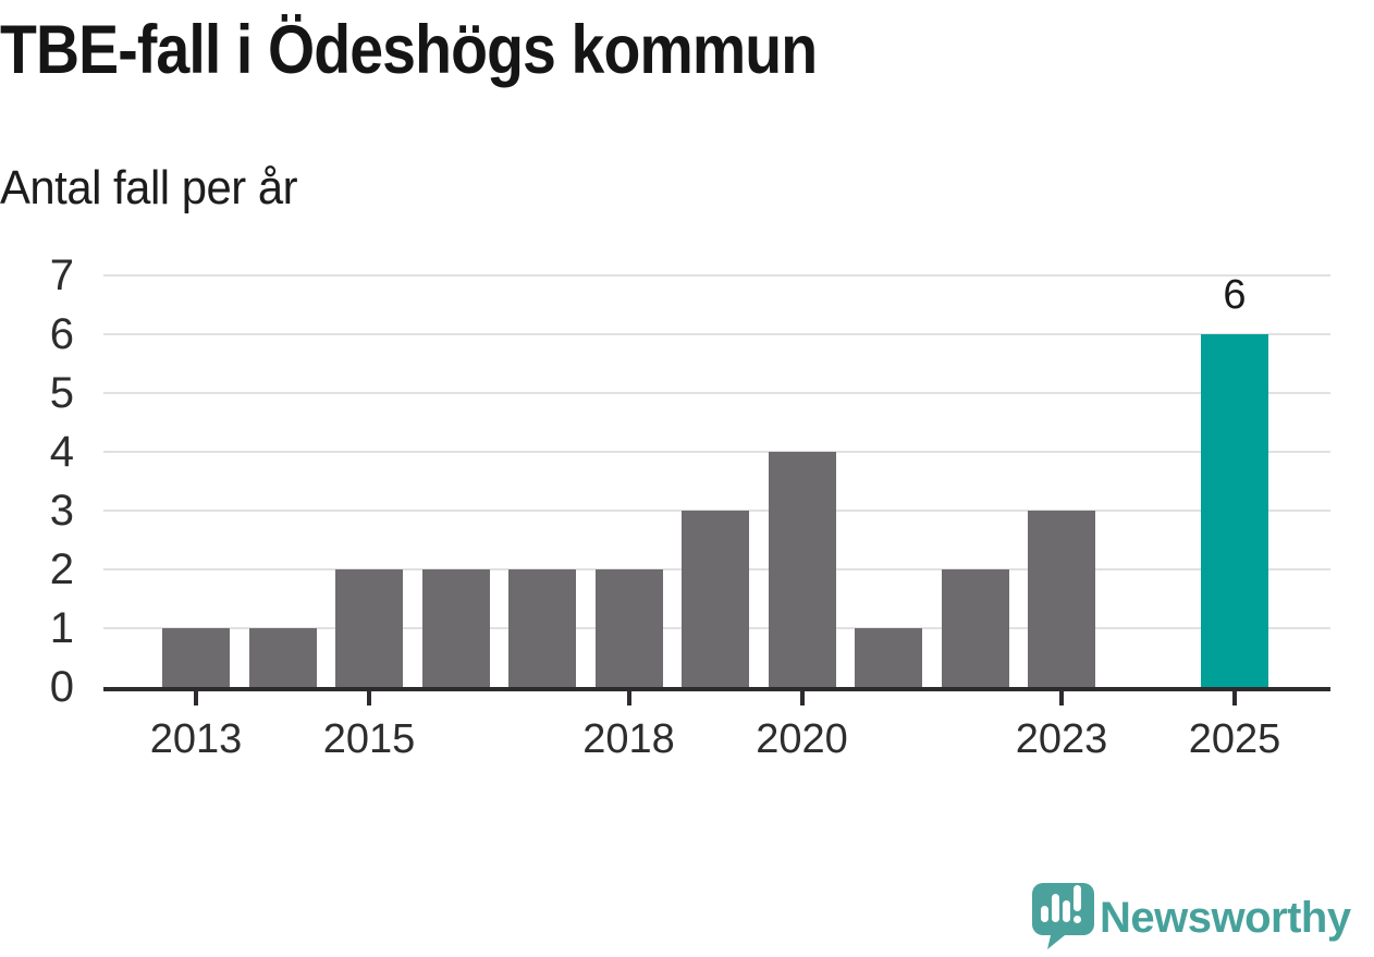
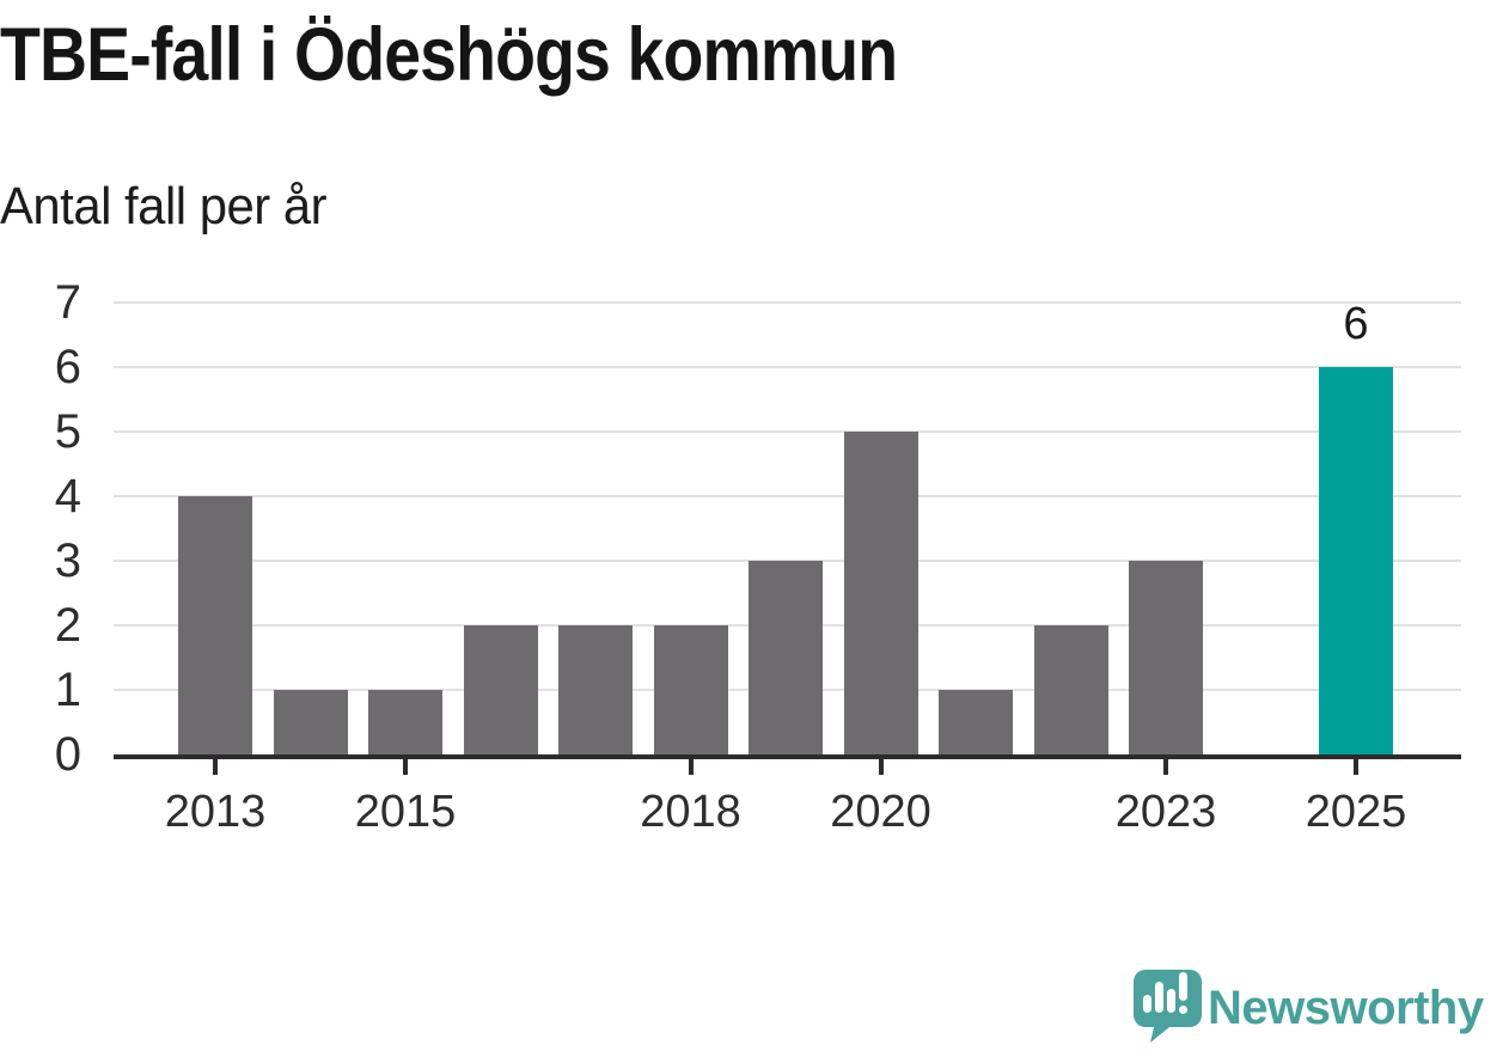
2013: 1 -> 4
2015: 2 -> 1
2020: 4 -> 5
